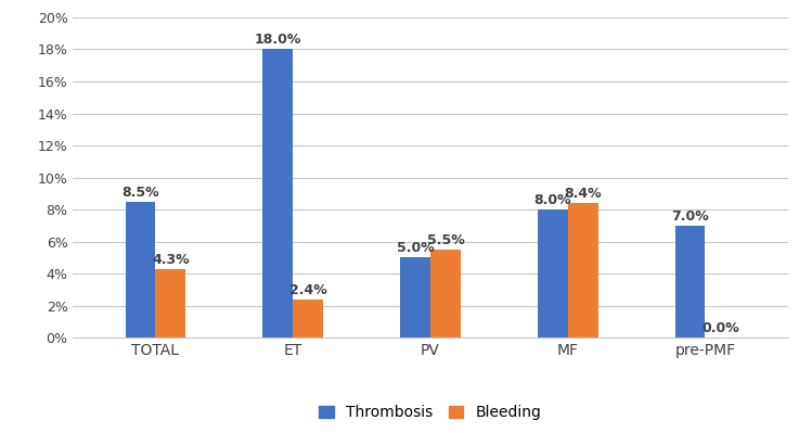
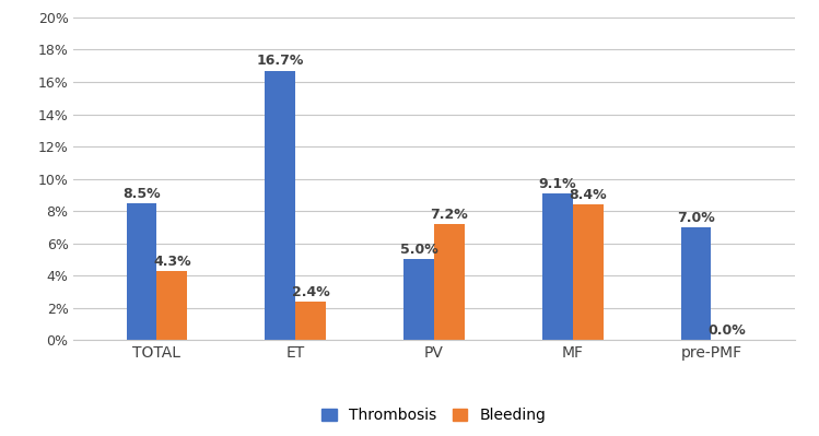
Thrombosis/ET: 18.0% -> 16.7%
Bleeding/PV: 5.5% -> 7.2%
Thrombosis/MF: 8.0% -> 9.1%
